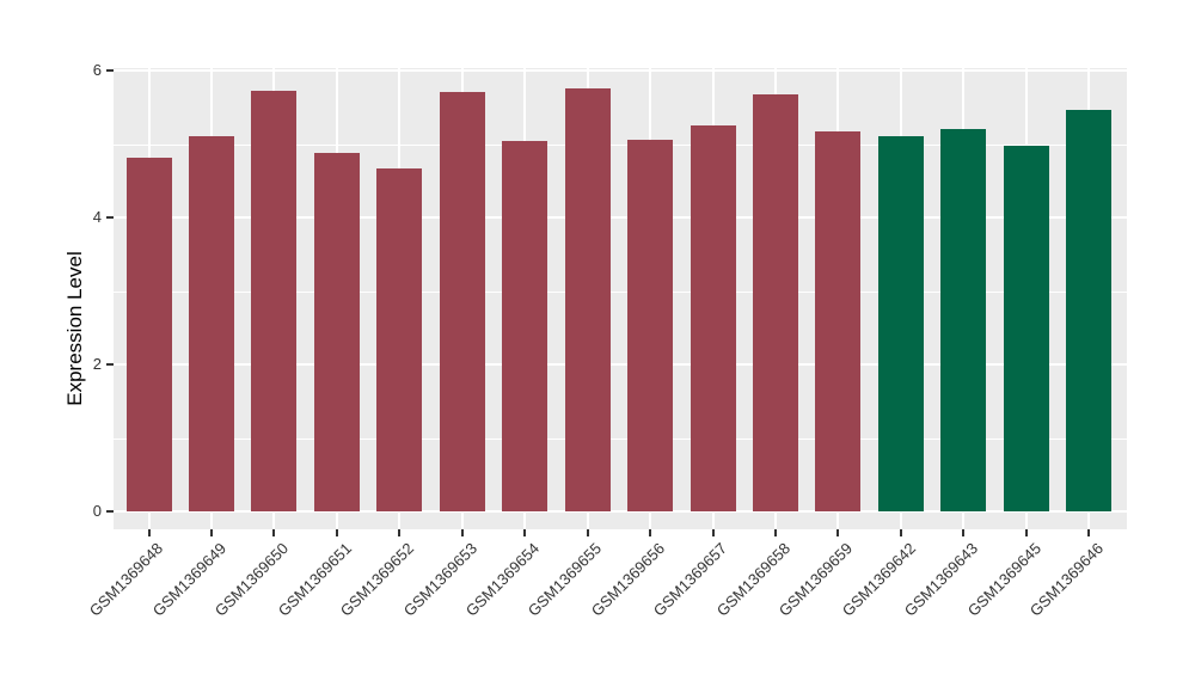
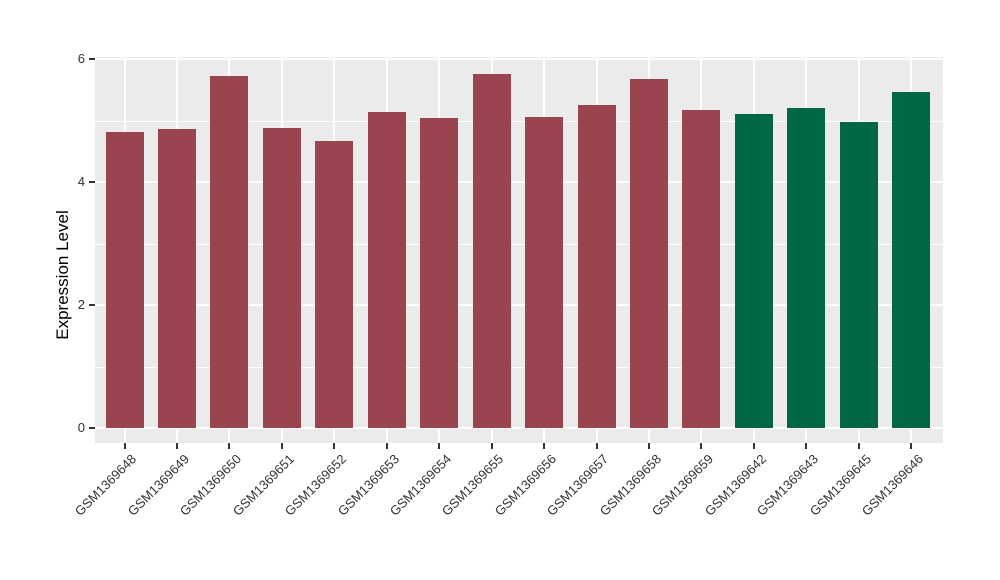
GSM1369649: 5.1 -> 4.9
GSM1369653: 5.7 -> 5.1
